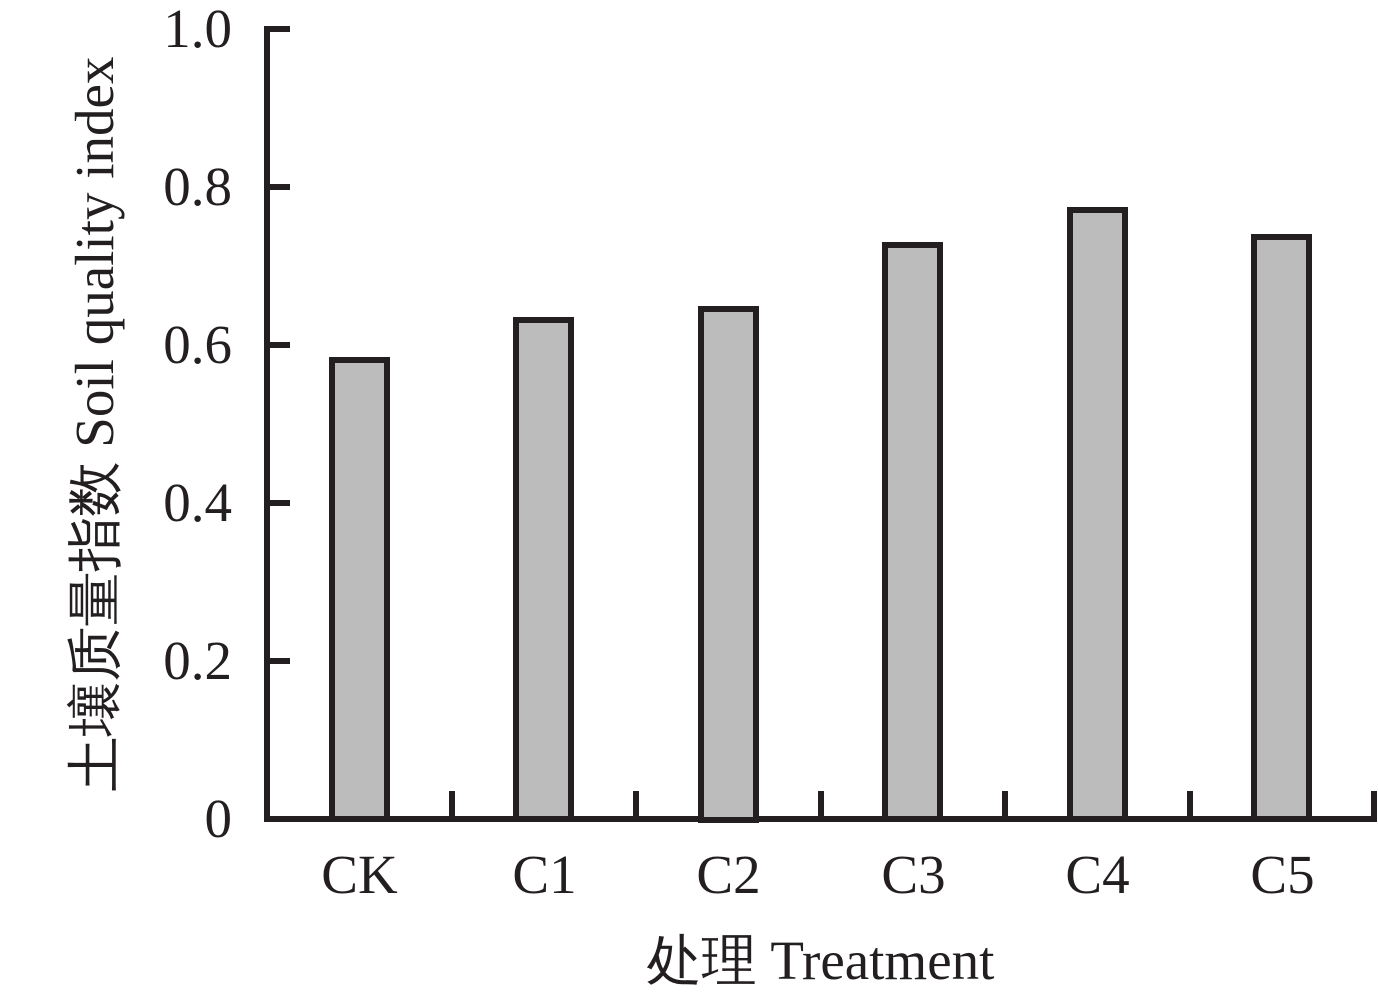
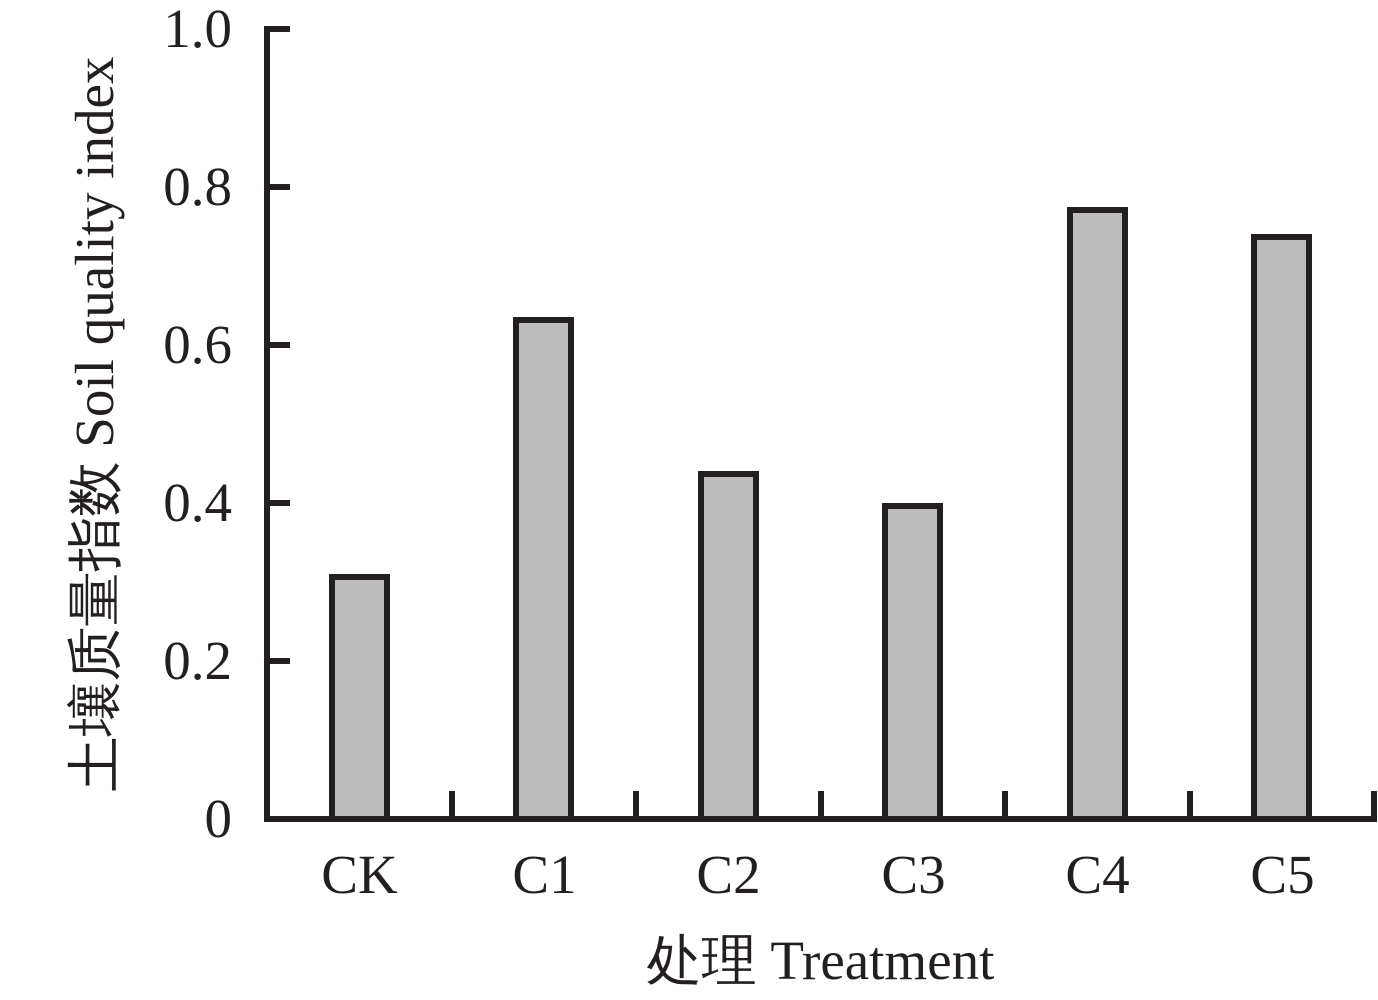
CK: 0.58 -> 0.31
C2: 0.65 -> 0.44
C3: 0.73 -> 0.40
